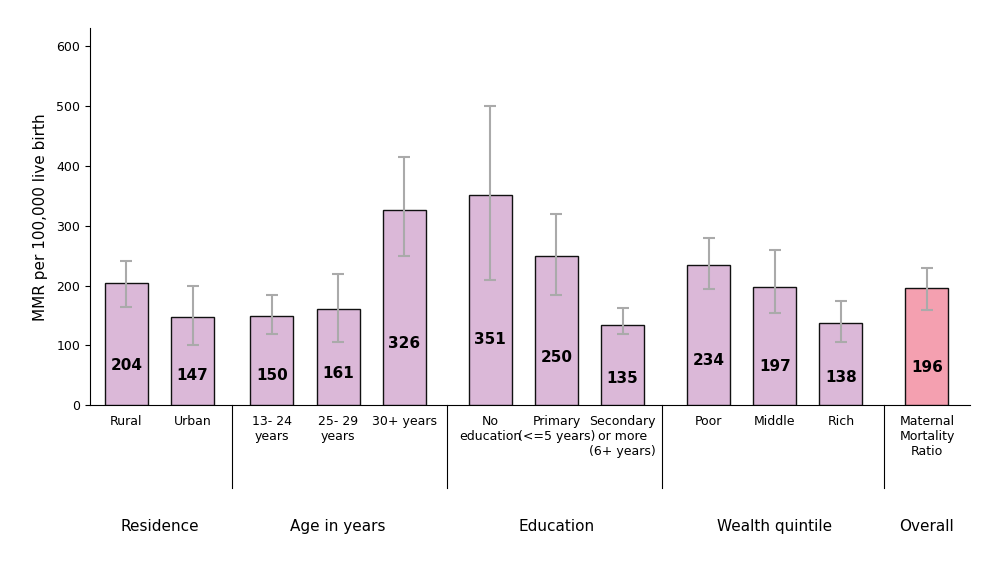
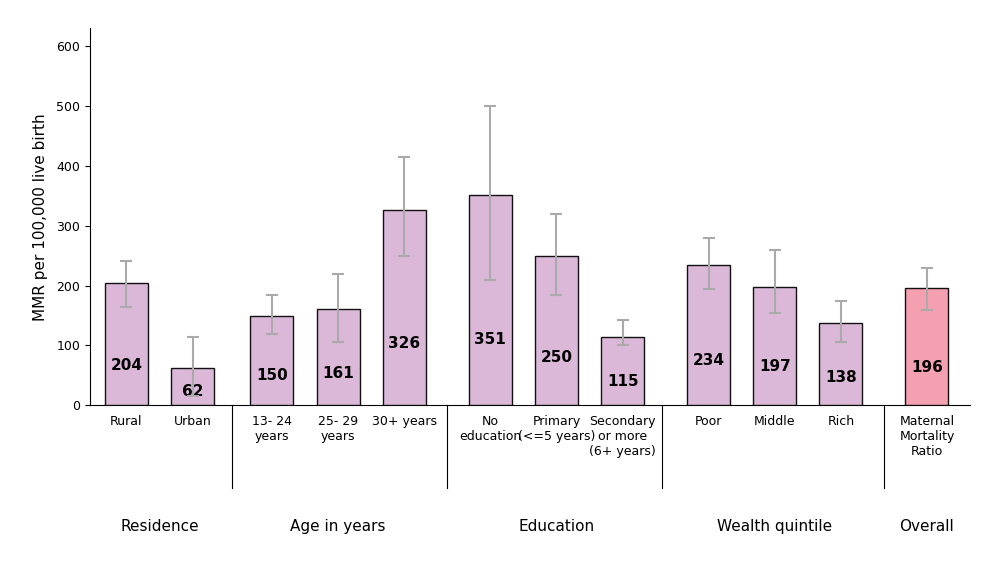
Urban: 147 -> 62
Secondary or more (6+ years): 135 -> 115
